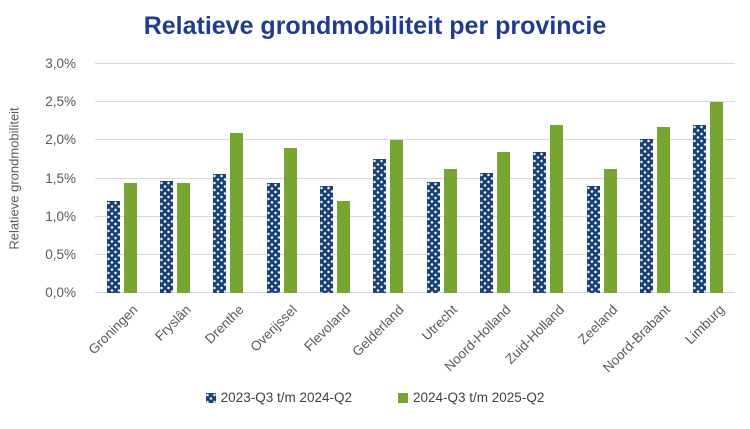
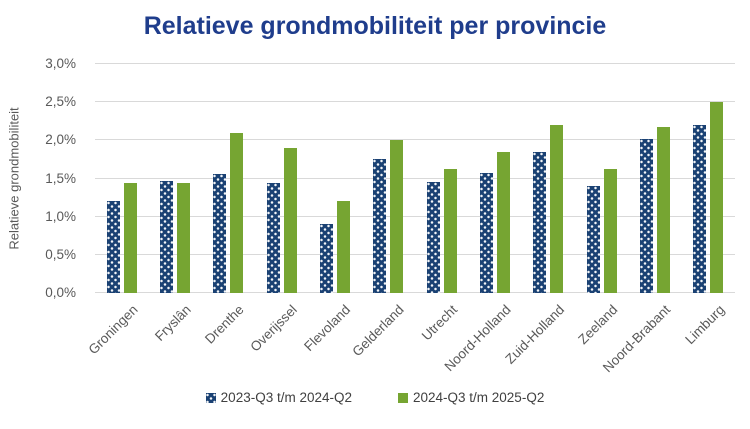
2023-Q3 t/m 2024-Q2/Flevoland: 1,4% -> 0,9%
